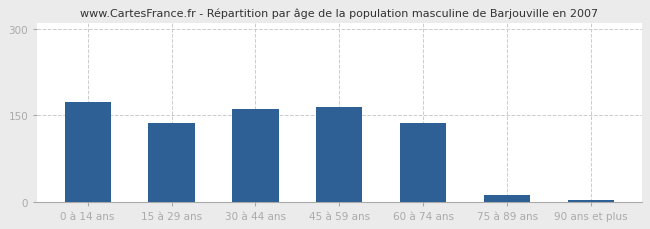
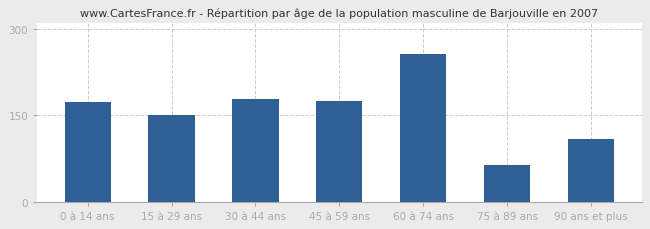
15 à 29 ans: 137 -> 150
30 à 44 ans: 160 -> 178
45 à 59 ans: 164 -> 174
60 à 74 ans: 136 -> 256
75 à 89 ans: 11 -> 64
90 ans et plus: 2 -> 108
